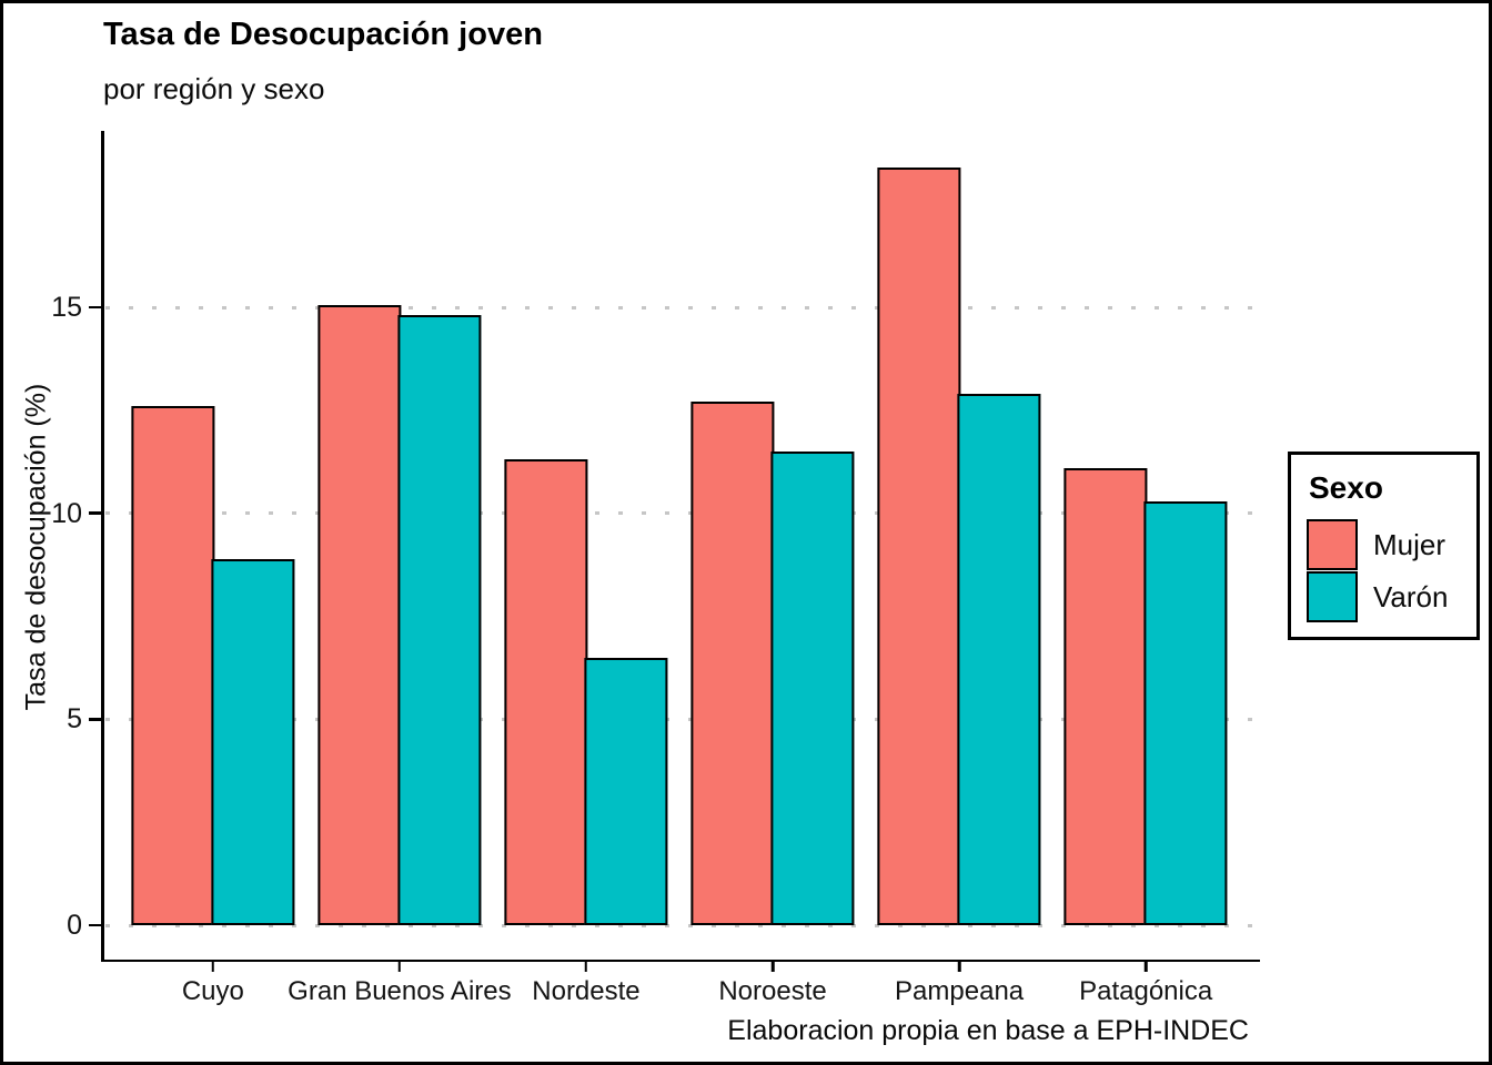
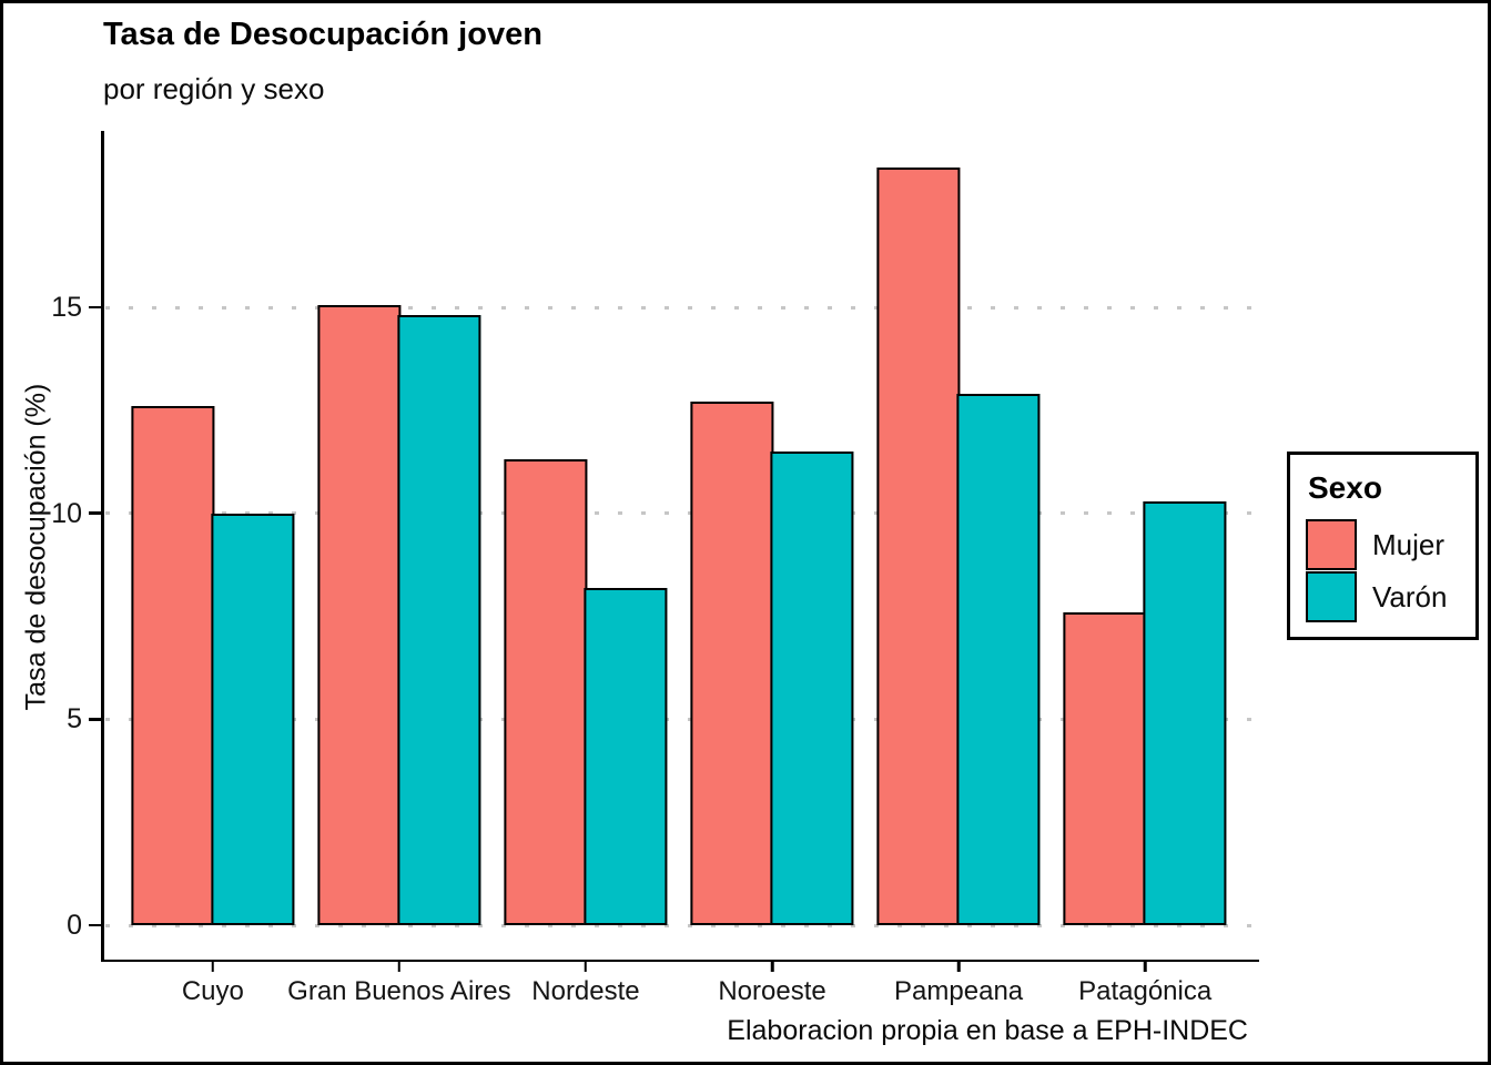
Varón/Cuyo: 8.9 -> 10.0
Varón/Nordeste: 6.5 -> 8.2
Mujer/Patagónica: 11.1 -> 7.6
